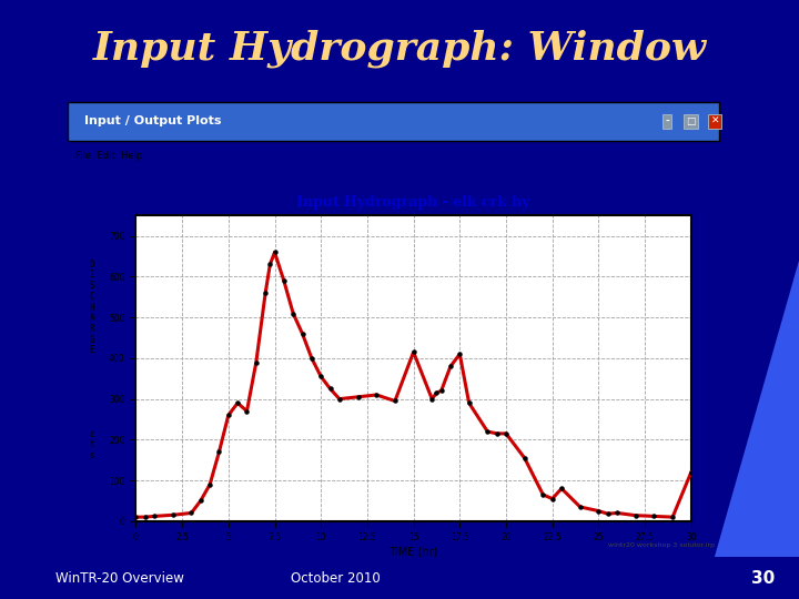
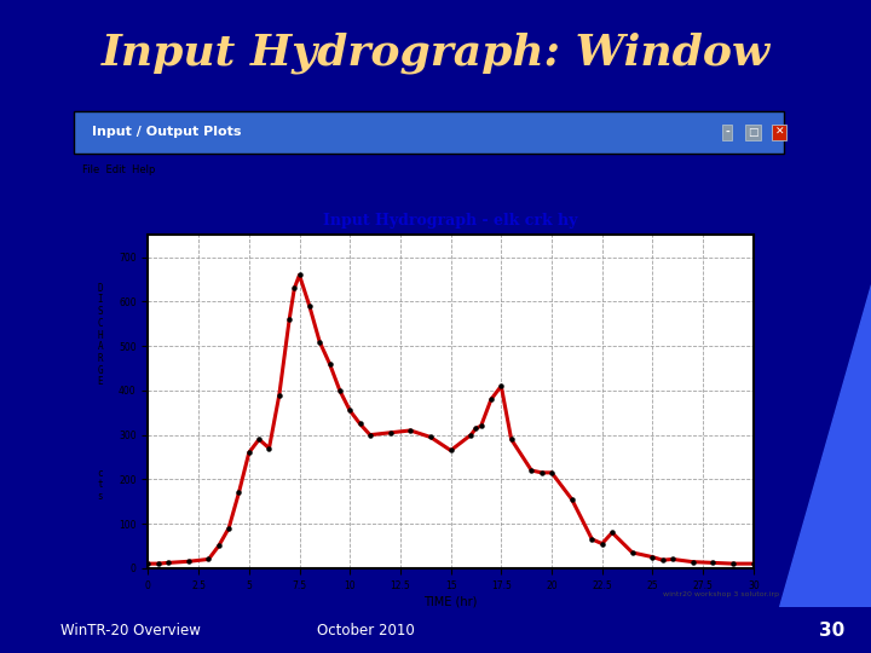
15: 415 -> 265
30: 120 -> 10
